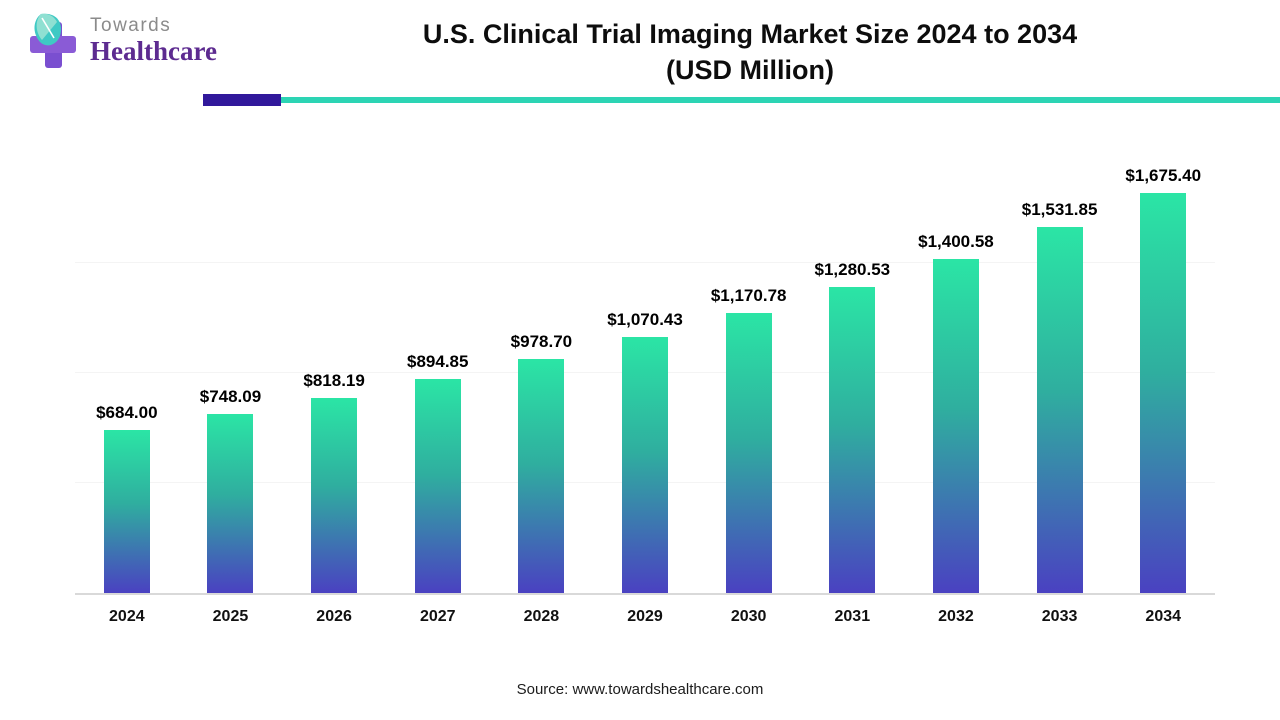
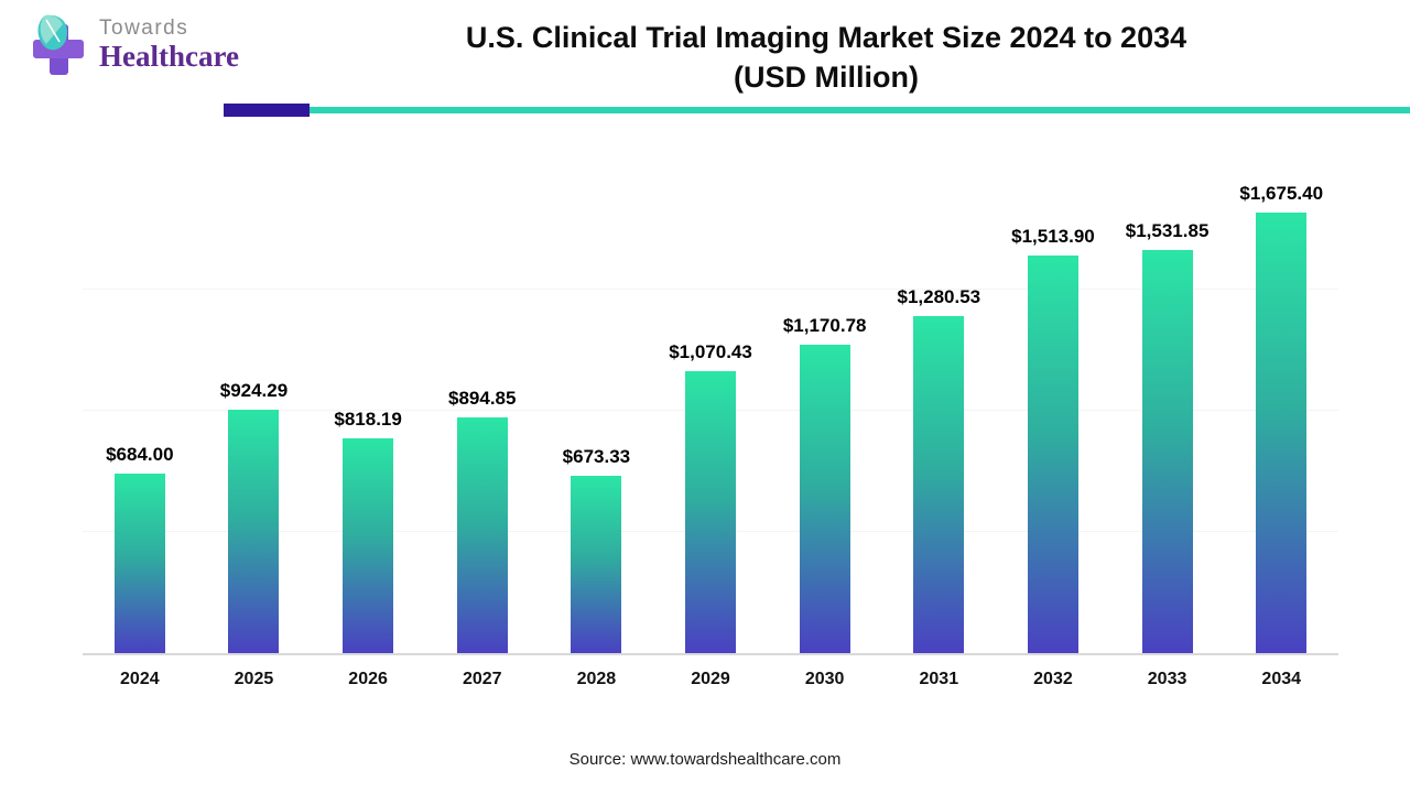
2025: $748.09 -> $924.29
2028: $978.70 -> $673.33
2032: $1,400.58 -> $1,513.90
